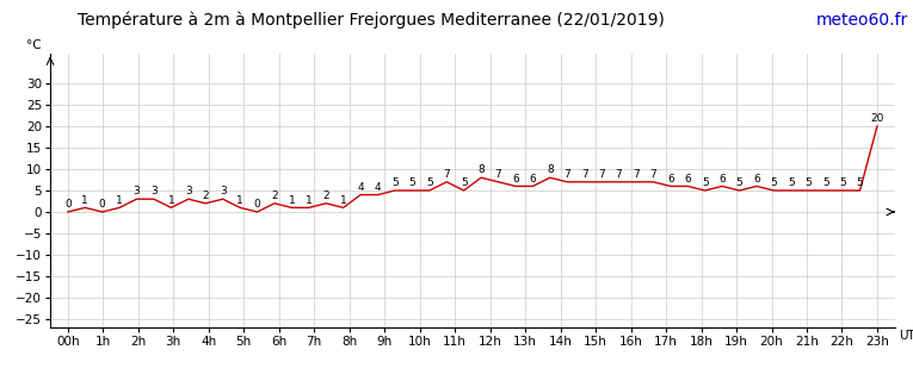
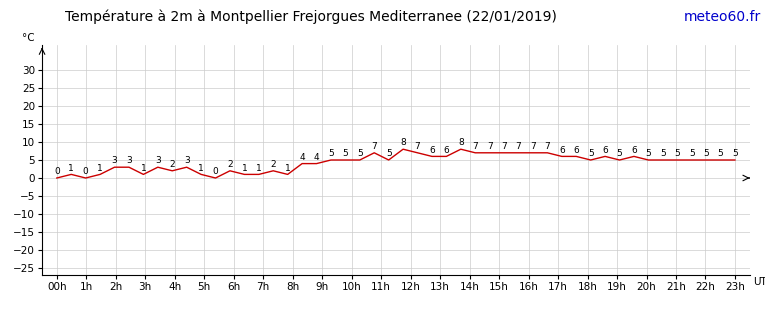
23h: 20 -> 5
